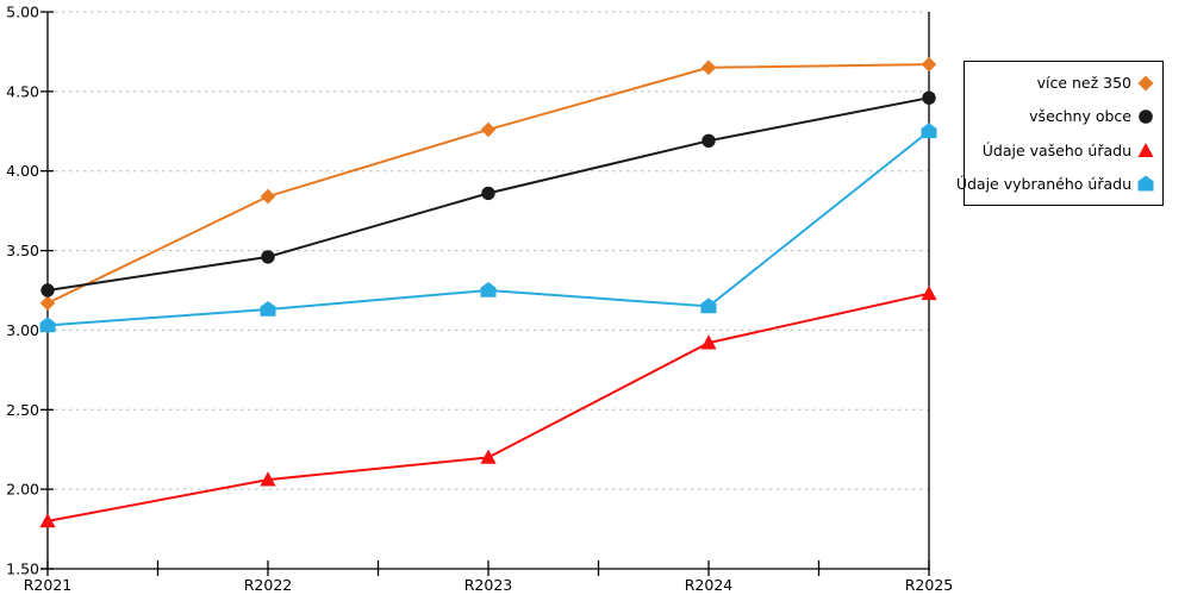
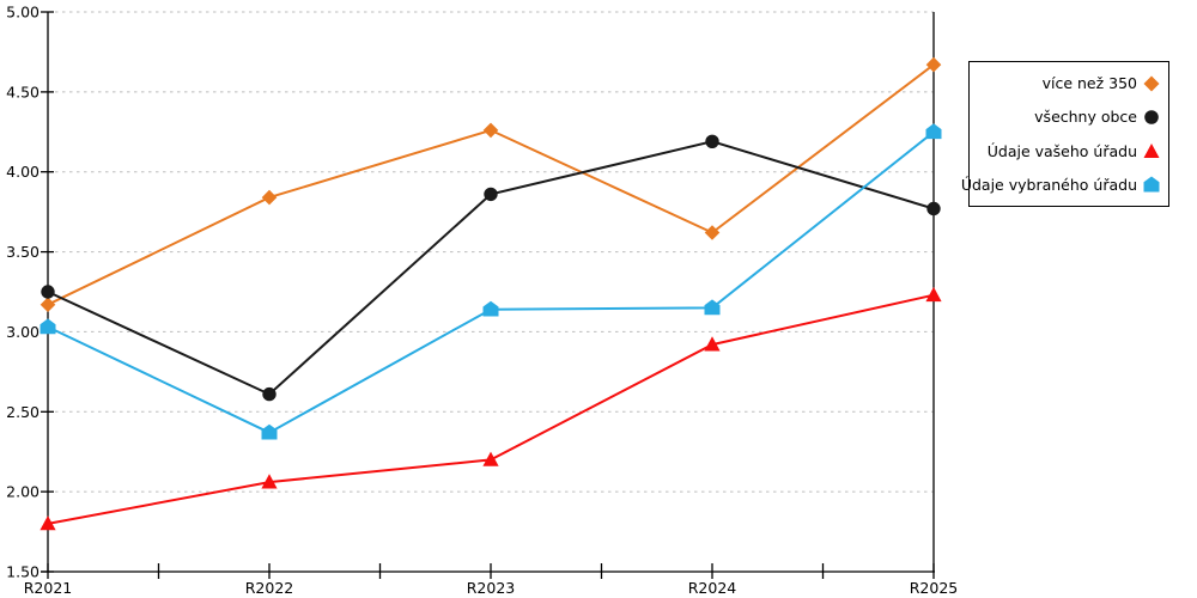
všechny obce/R2022: 3.46 -> 2.61
Údaje vybraného úřadu/R2022: 3.13 -> 2.37
Údaje vybraného úřadu/R2023: 3.25 -> 3.14
více než 350/R2024: 4.65 -> 3.62
všechny obce/R2025: 4.46 -> 3.77
